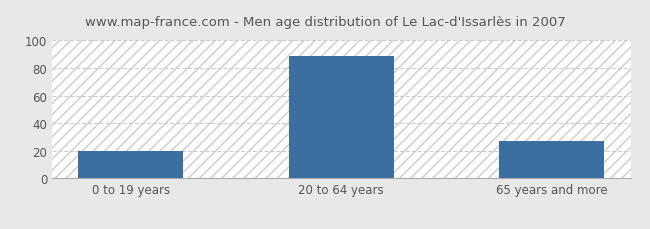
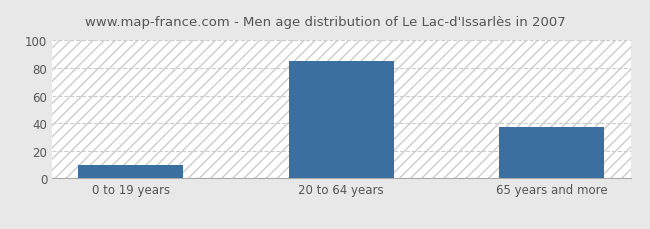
0 to 19 years: 20 -> 10
20 to 64 years: 89 -> 85
65 years and more: 27 -> 37
